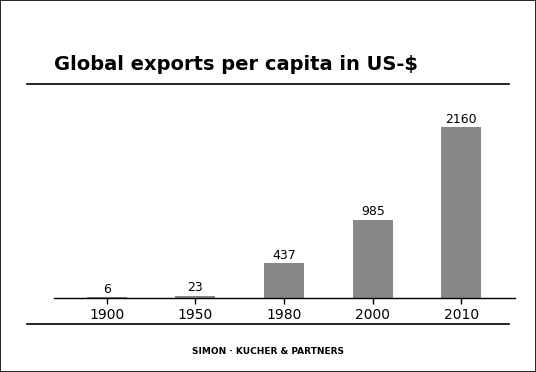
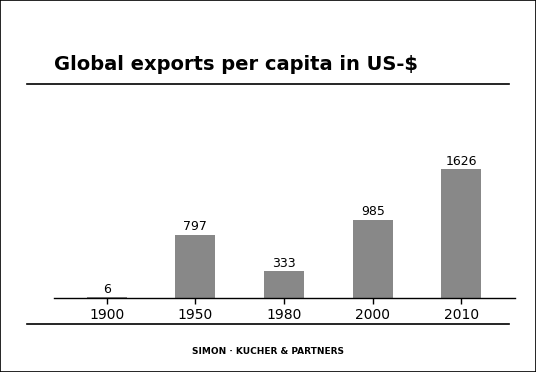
1950: 23 -> 797
1980: 437 -> 333
2010: 2160 -> 1626
